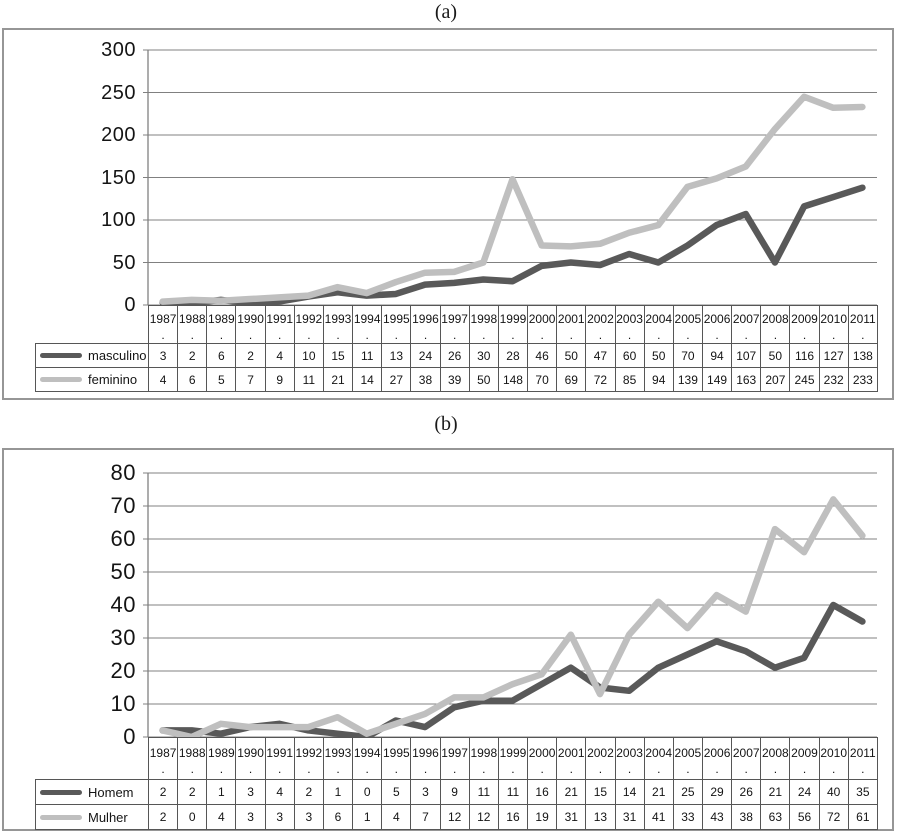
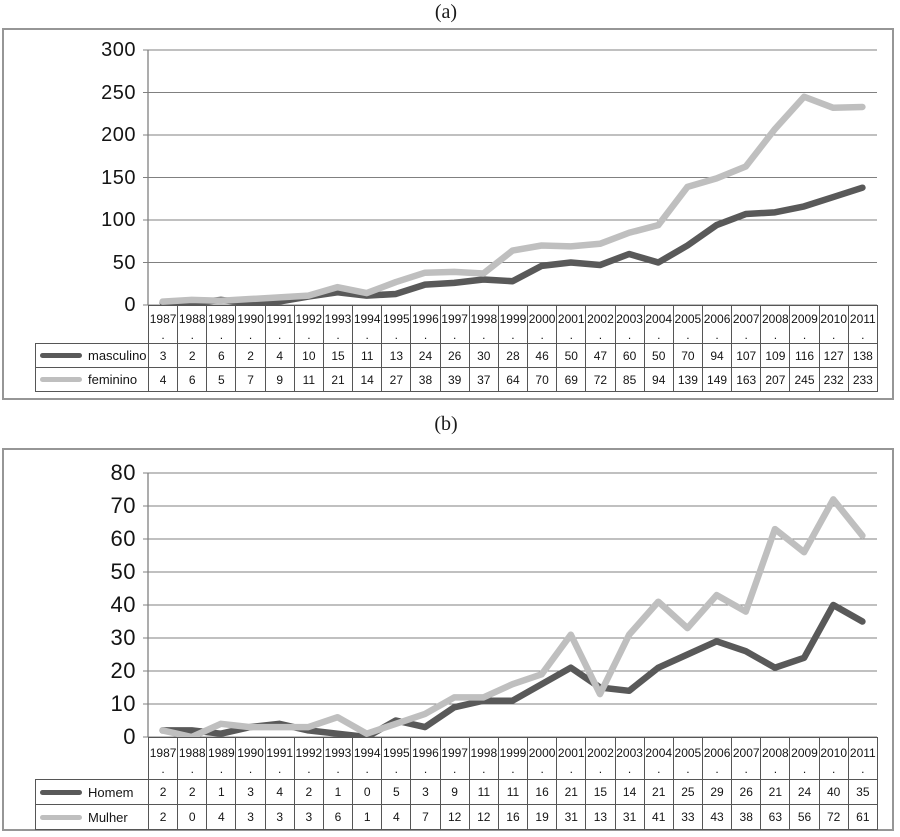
(a)/feminino/1998: 50 -> 37
(a)/feminino/1999: 148 -> 64
(a)/masculino/2008: 50 -> 109
